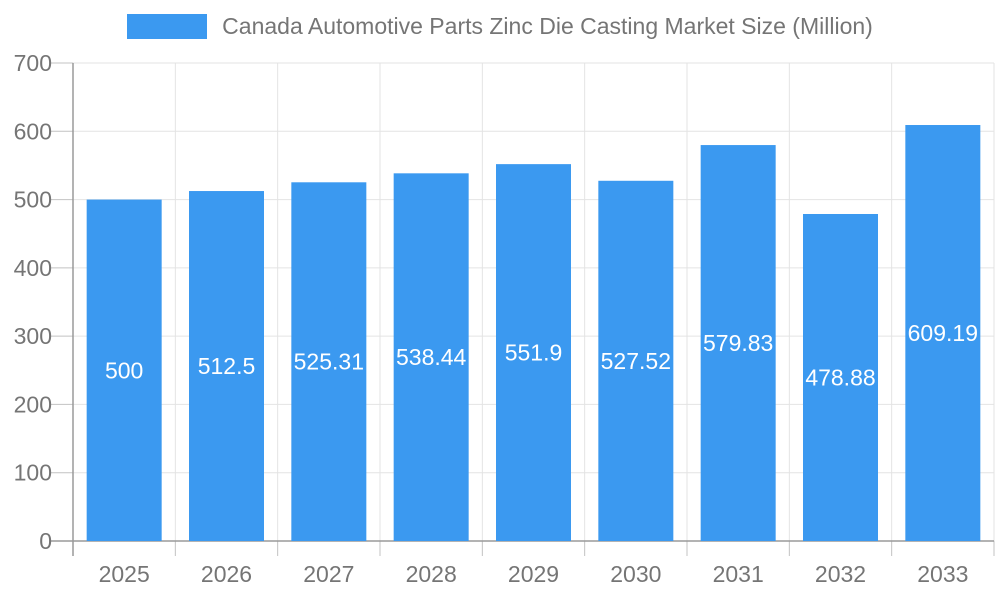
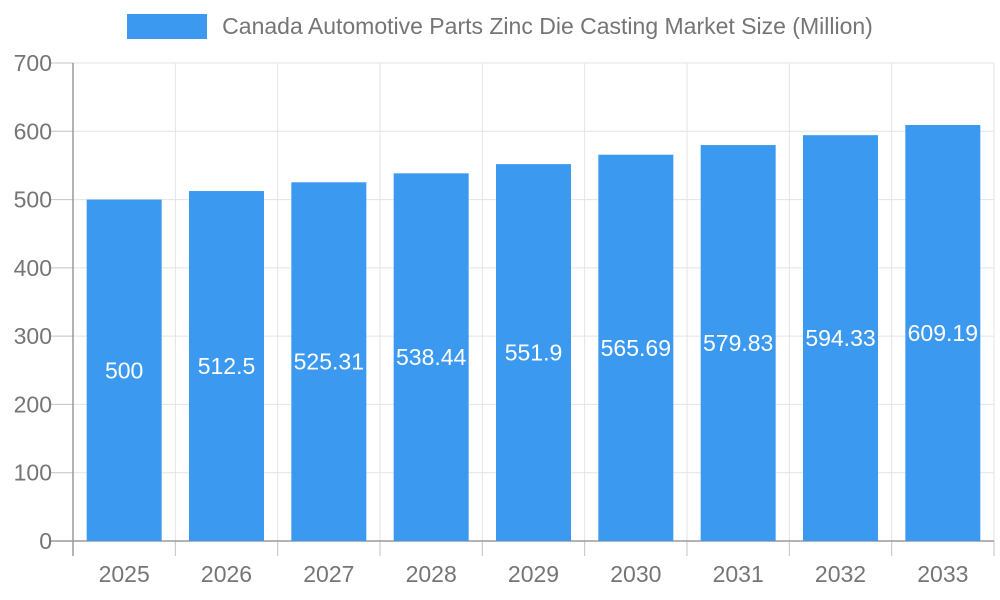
2030: 527.52 -> 565.69
2032: 478.88 -> 594.33
